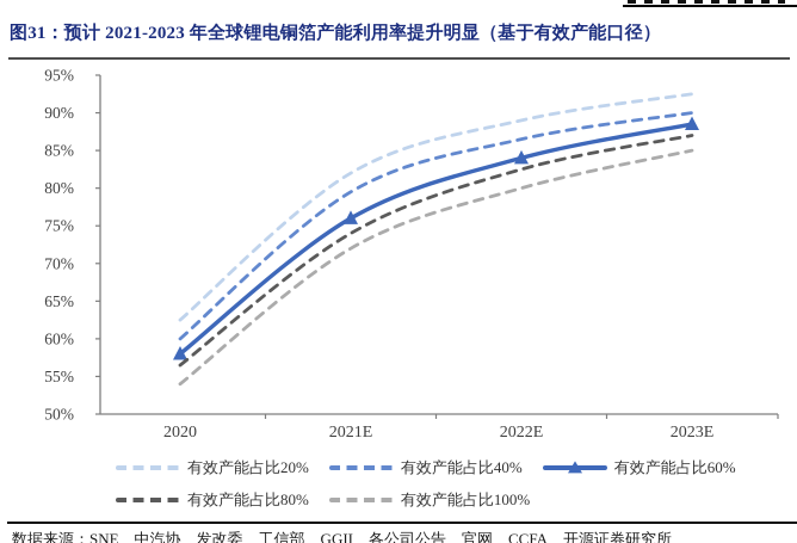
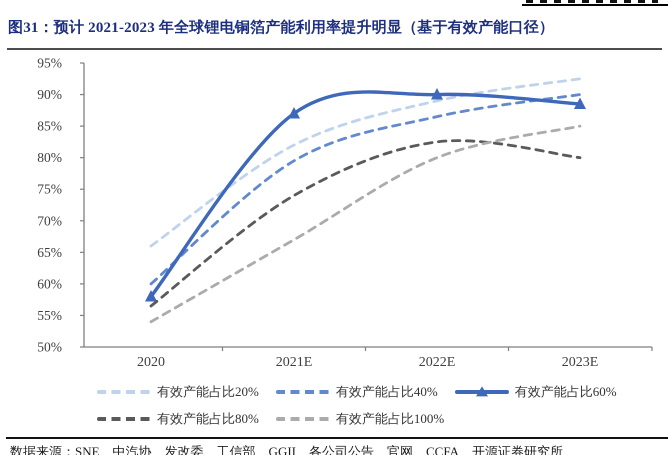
有效产能占比20%/2020: 62% -> 66%
有效产能占比60%/2021E: 76% -> 87%
有效产能占比100%/2021E: 72% -> 67%
有效产能占比60%/2022E: 84% -> 90%
有效产能占比80%/2023E: 87% -> 80%
